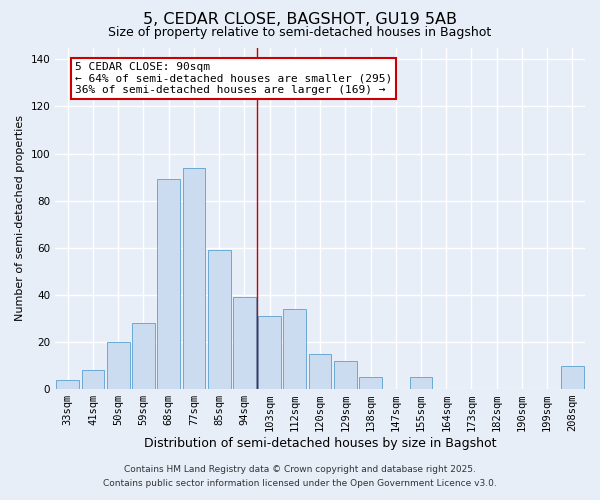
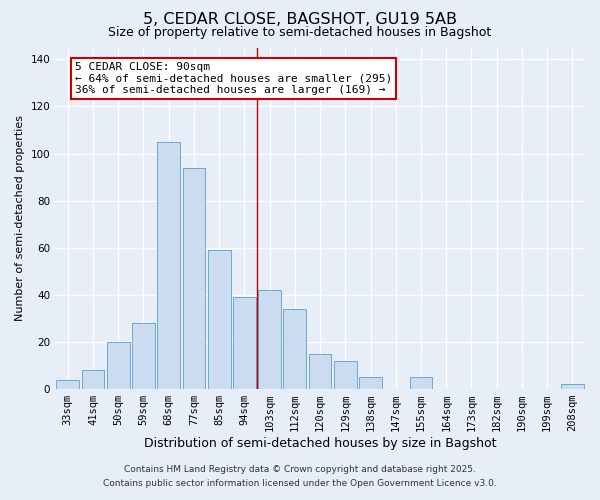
68sqm: 89 -> 105
103sqm: 31 -> 42
208sqm: 10 -> 2
